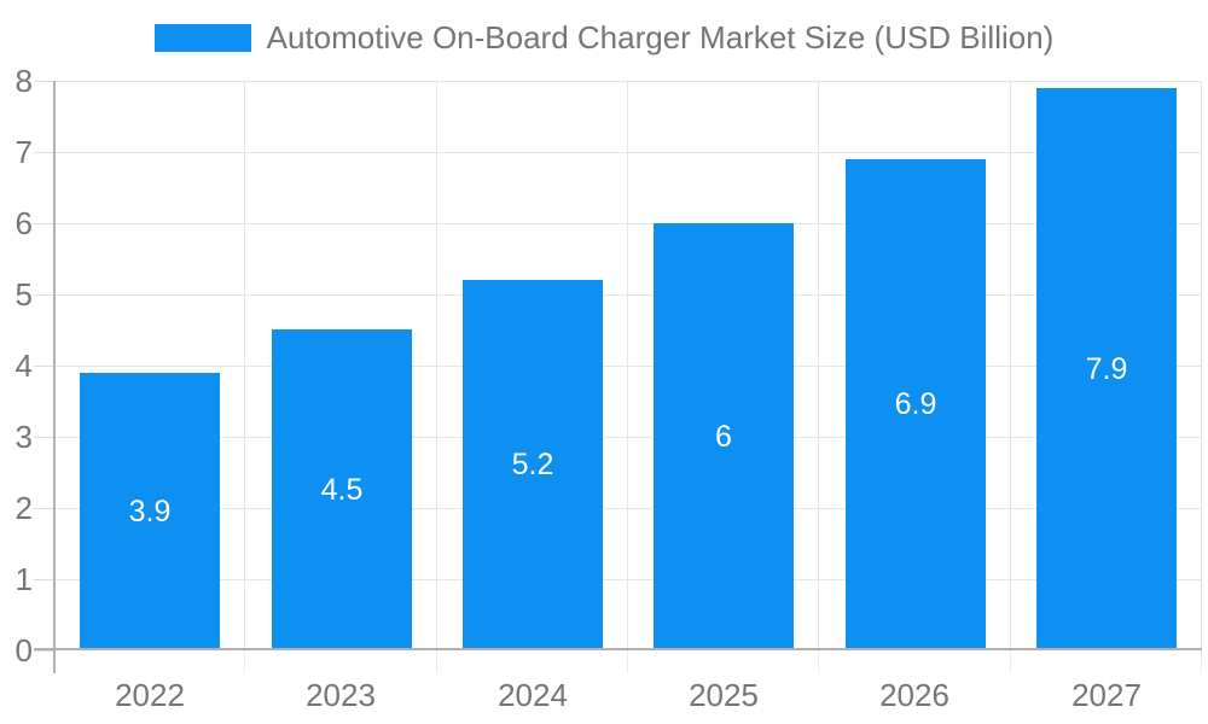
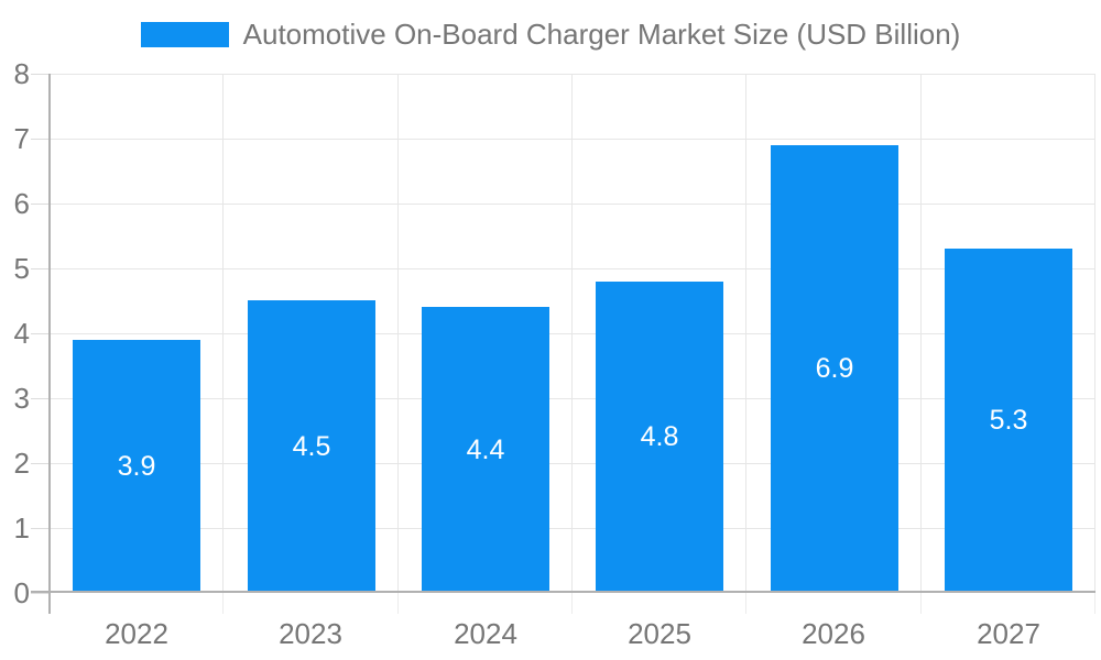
2024: 5.2 -> 4.4
2025: 6 -> 4.8
2027: 7.9 -> 5.3
